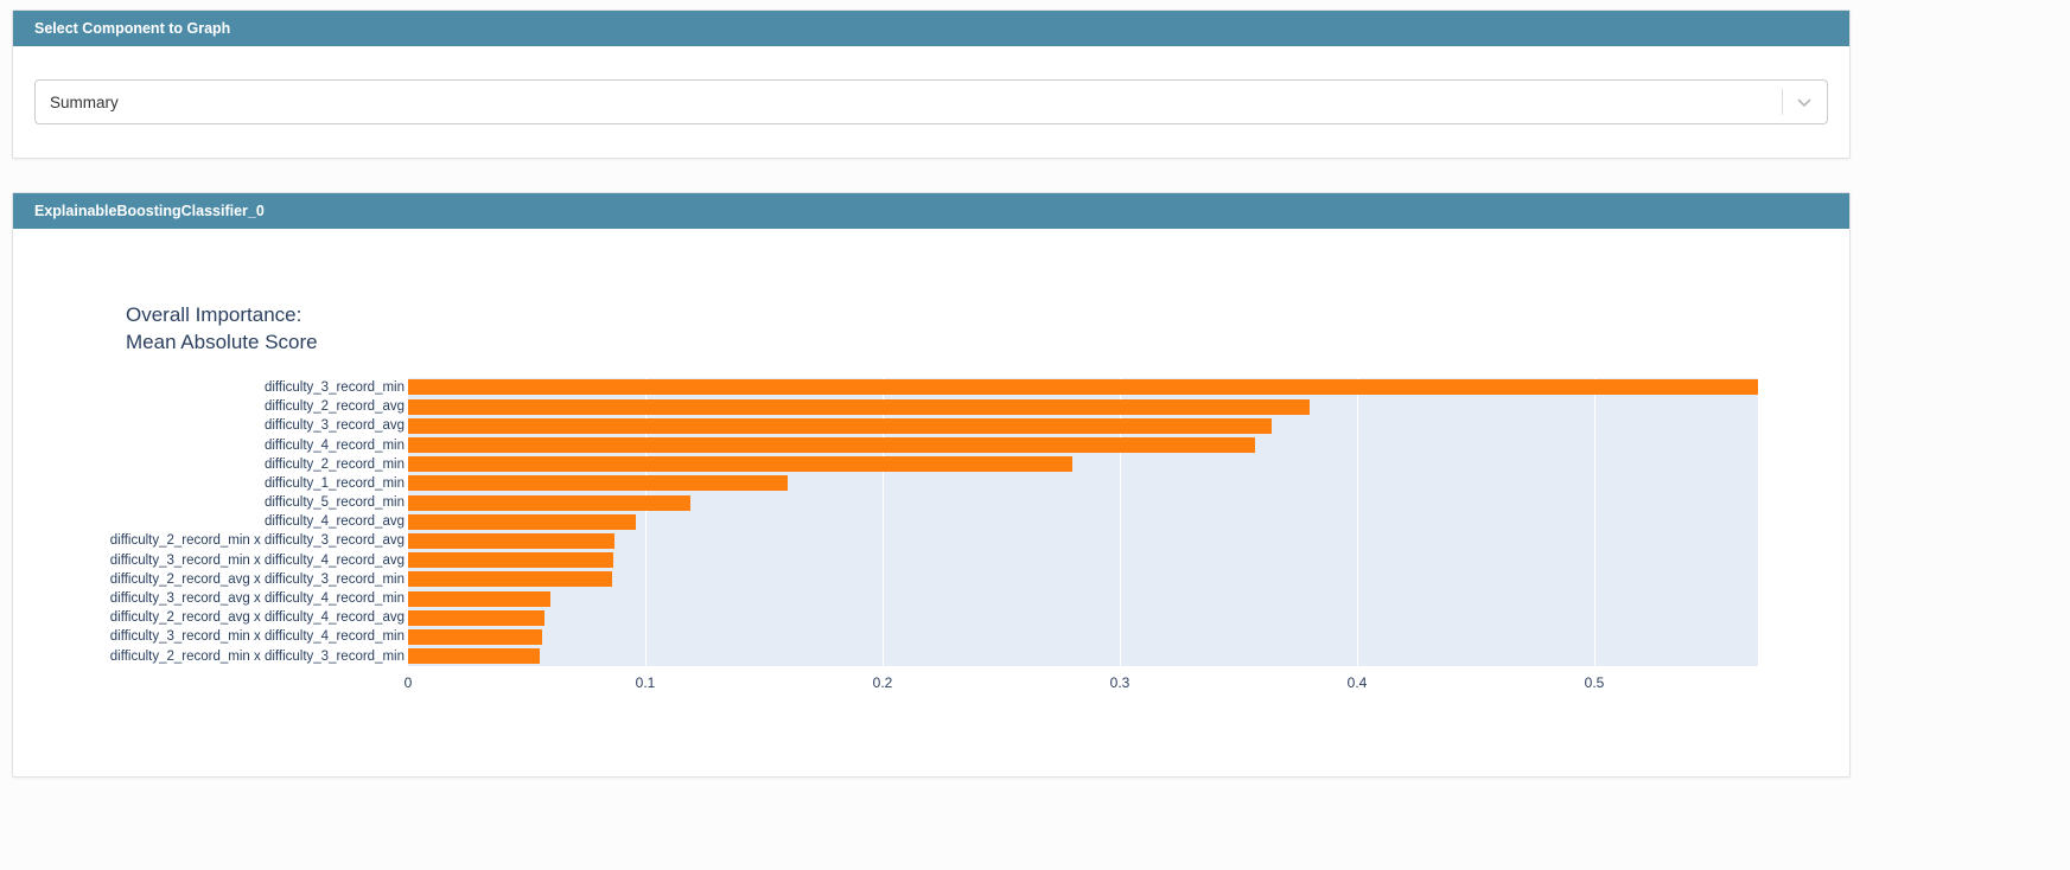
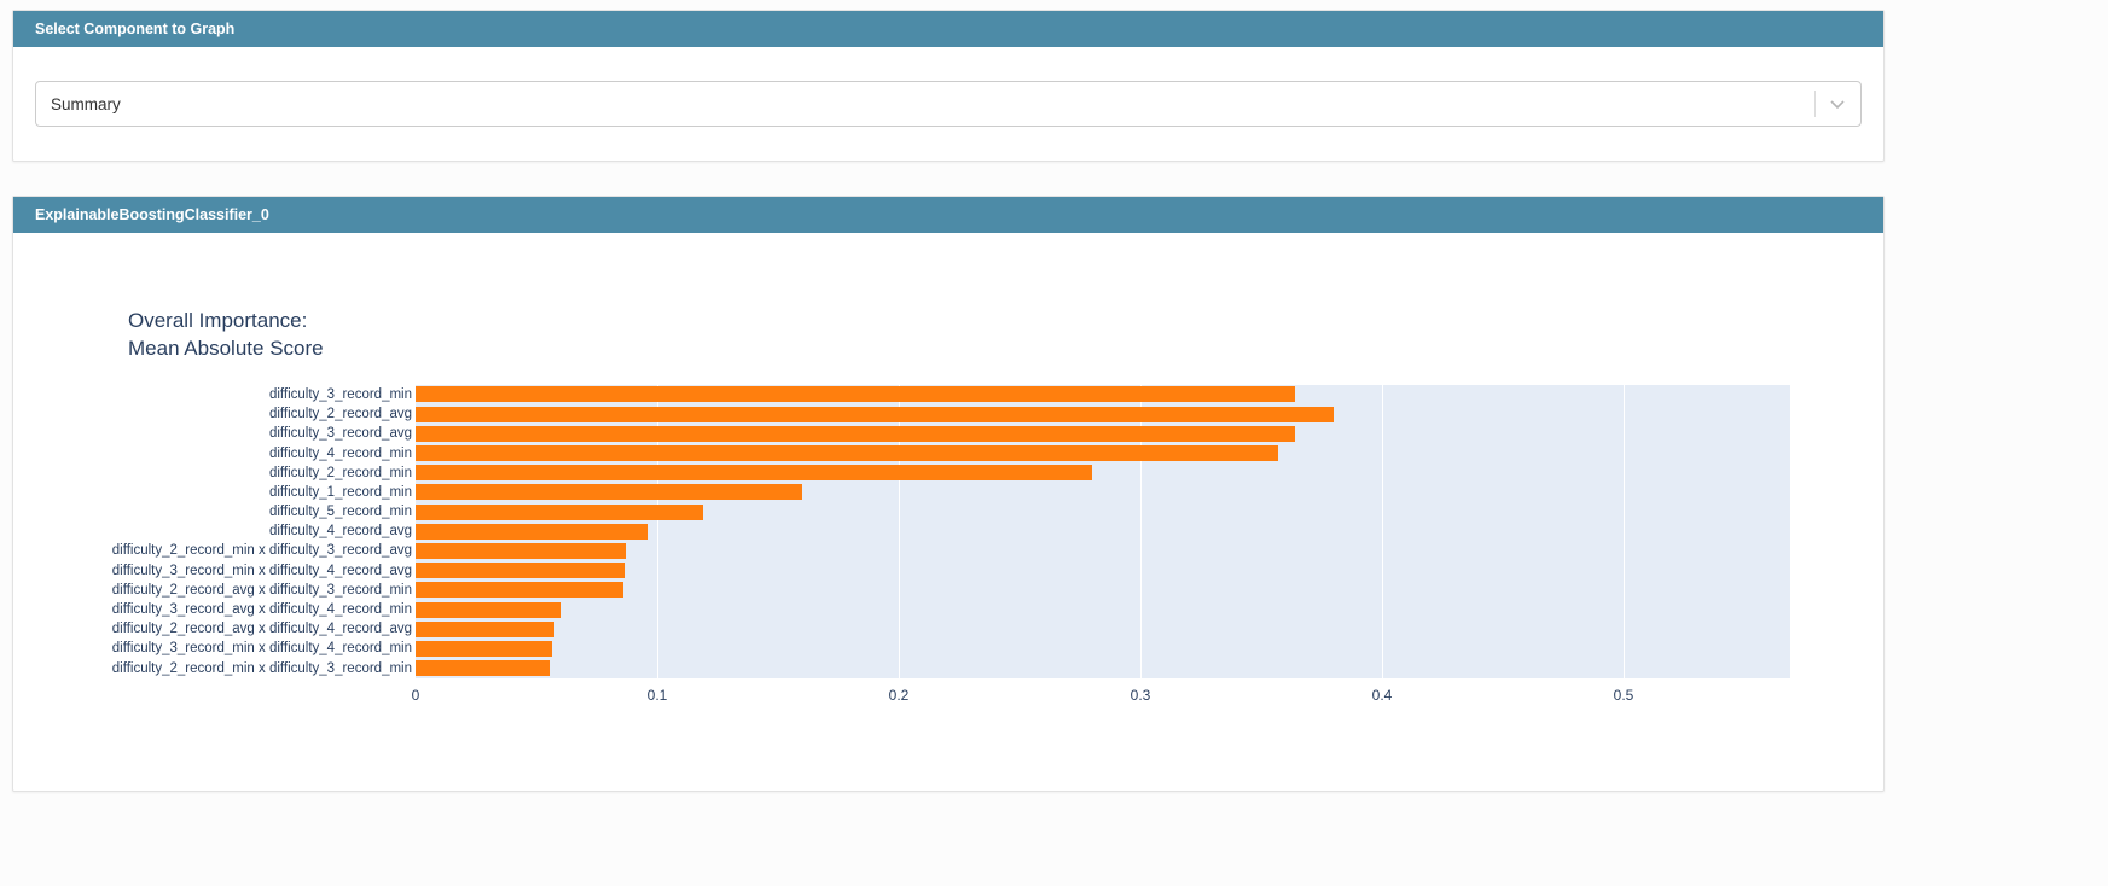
difficulty_3_record_min: 0.569 -> 0.364
